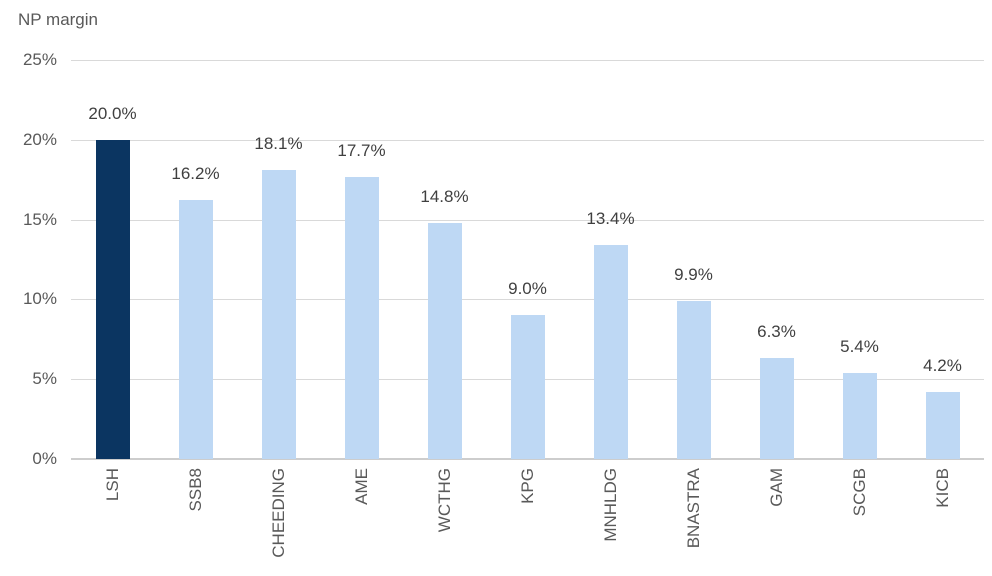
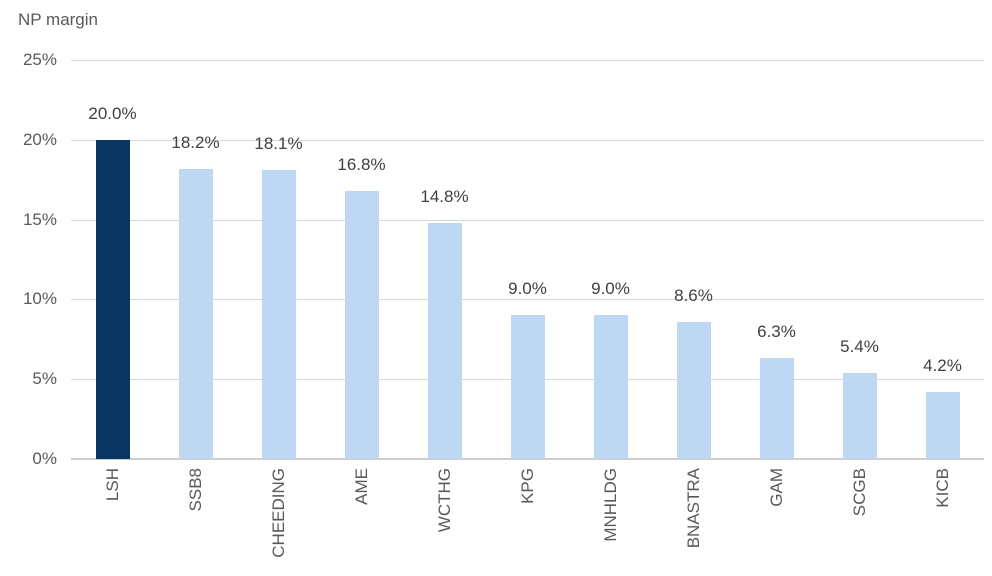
SSB8: 16.2% -> 18.2%
AME: 17.7% -> 16.8%
MNHLDG: 13.4% -> 9.0%
BNASTRA: 9.9% -> 8.6%
